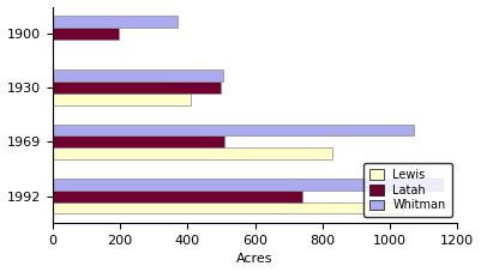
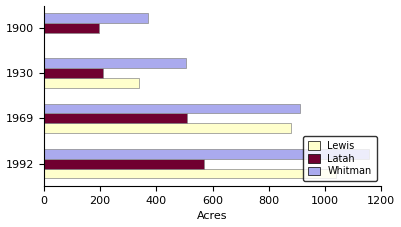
Latah/1930: 500 -> 210
Lewis/1930: 410 -> 340
Whitman/1969: 1070 -> 910
Lewis/1969: 830 -> 880
Latah/1992: 740 -> 570
